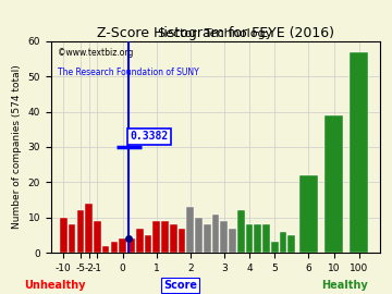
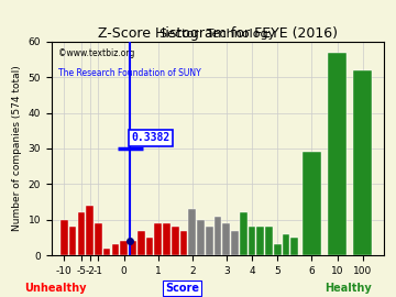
6: 22 -> 29
10: 39 -> 57
100: 57 -> 52
